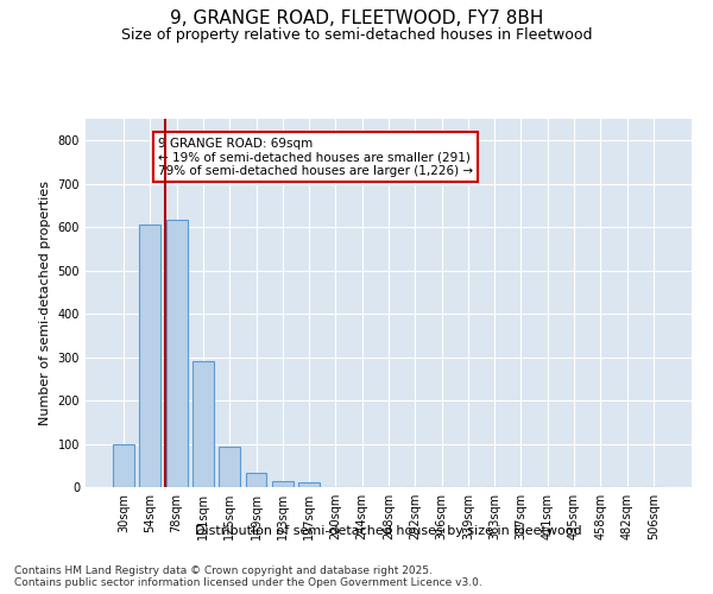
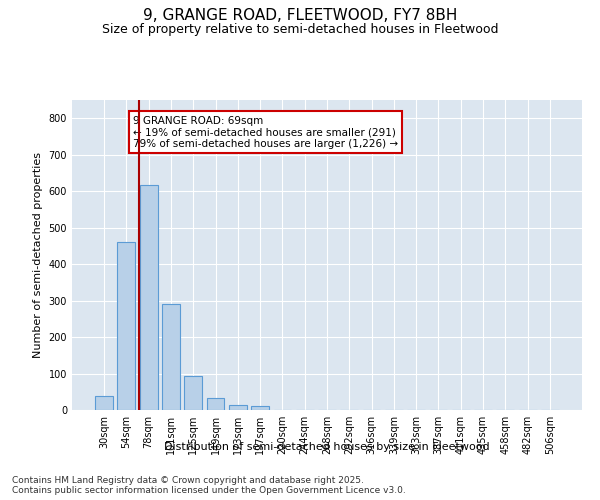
30sqm: 100 -> 38
54sqm: 605 -> 460
